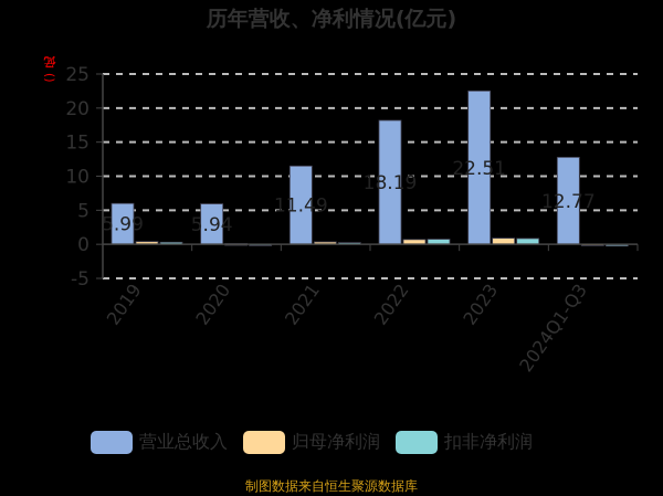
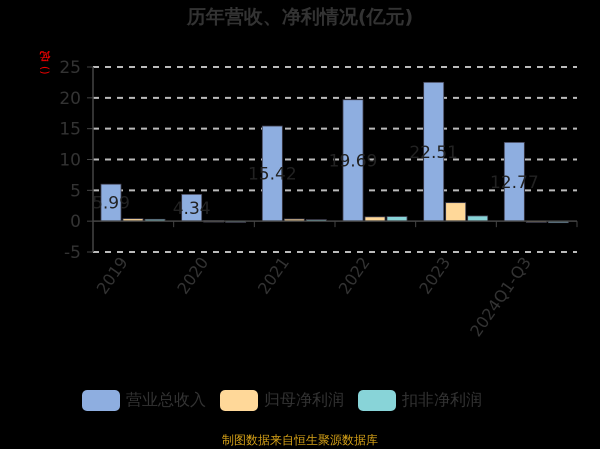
营业总收入/2020: 5.94 -> 4.34
营业总收入/2021: 11.49 -> 15.42
营业总收入/2022: 18.19 -> 19.69
归母净利润/2023: 1 -> 3
